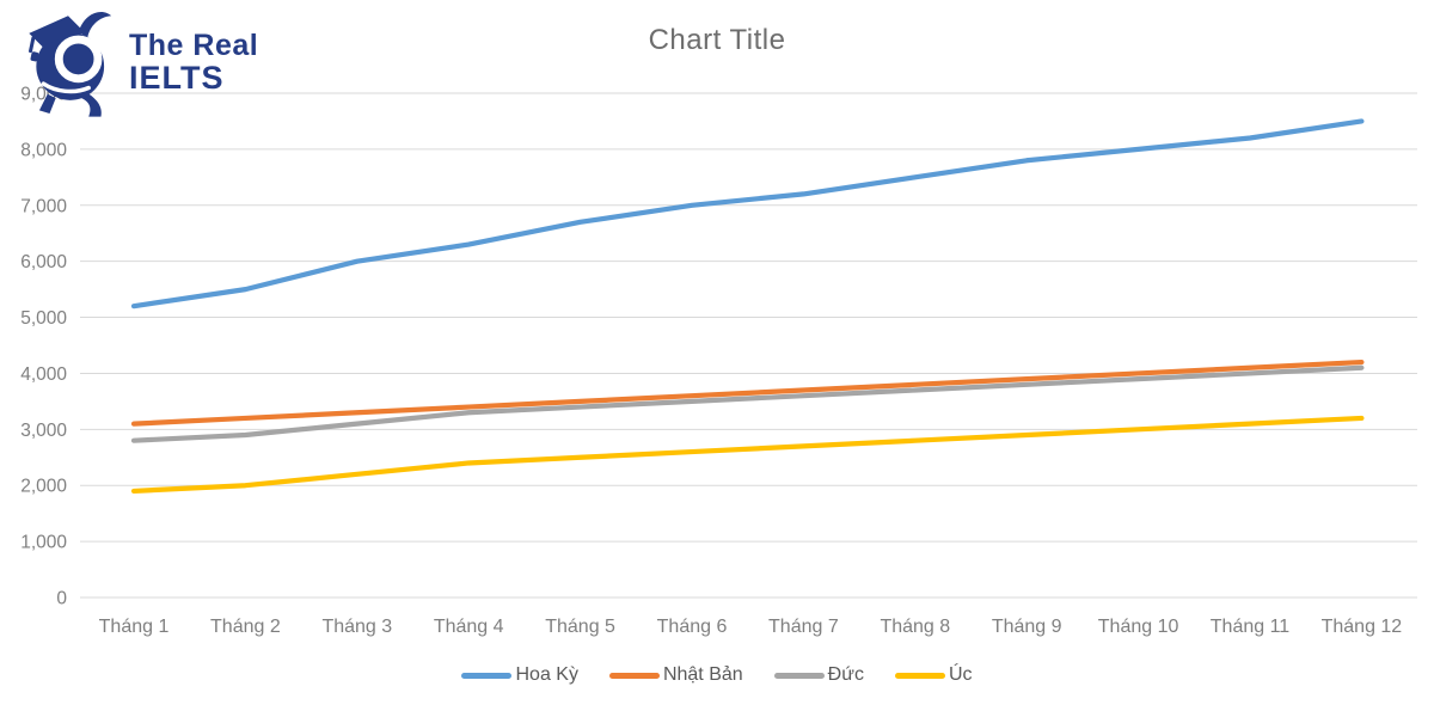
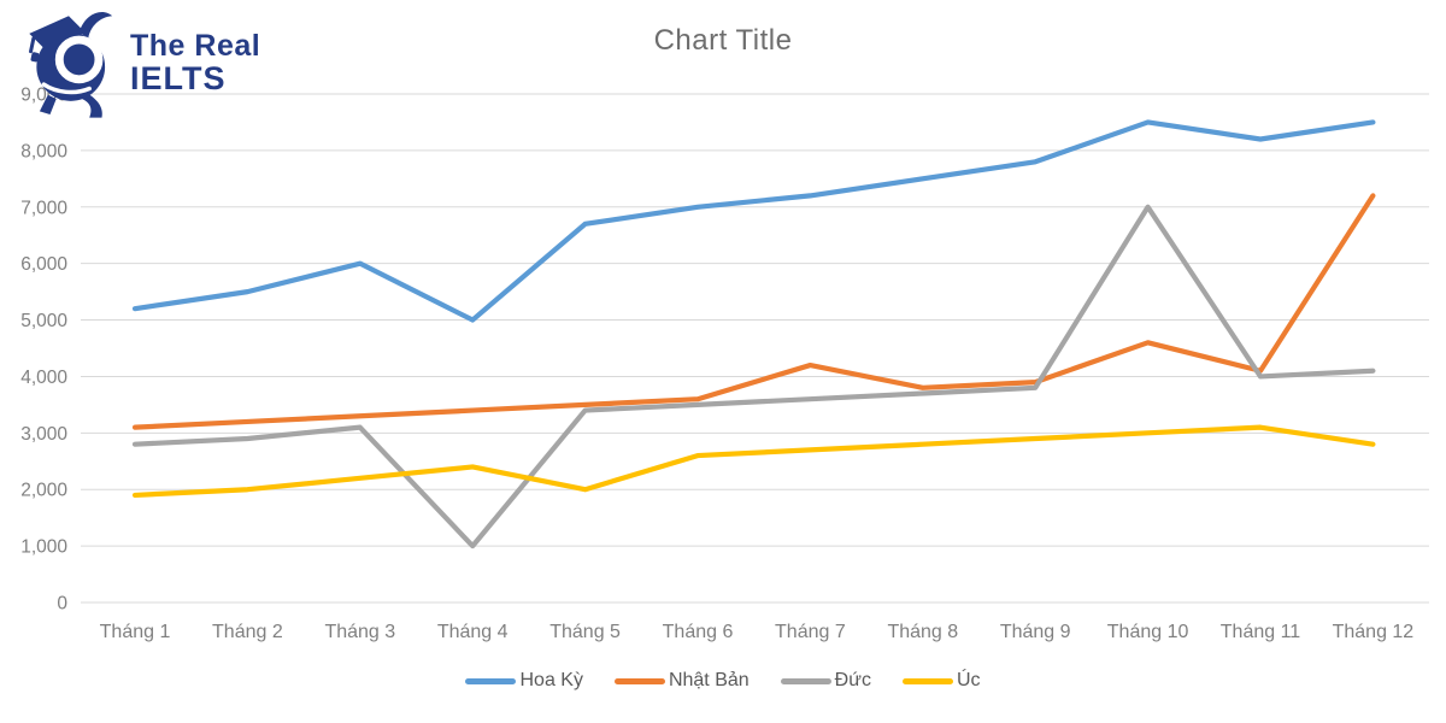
Hoa Kỳ/Tháng 4: 6300 -> 5000
Đức/Tháng 4: 3300 -> 1000
Úc/Tháng 5: 2500 -> 2000
Nhật Bản/Tháng 7: 3700 -> 4200
Hoa Kỳ/Tháng 10: 8000 -> 8500
Nhật Bản/Tháng 10: 4000 -> 4600
Đức/Tháng 10: 3900 -> 7000
Nhật Bản/Tháng 12: 4200 -> 7200
Úc/Tháng 12: 3200 -> 2800
